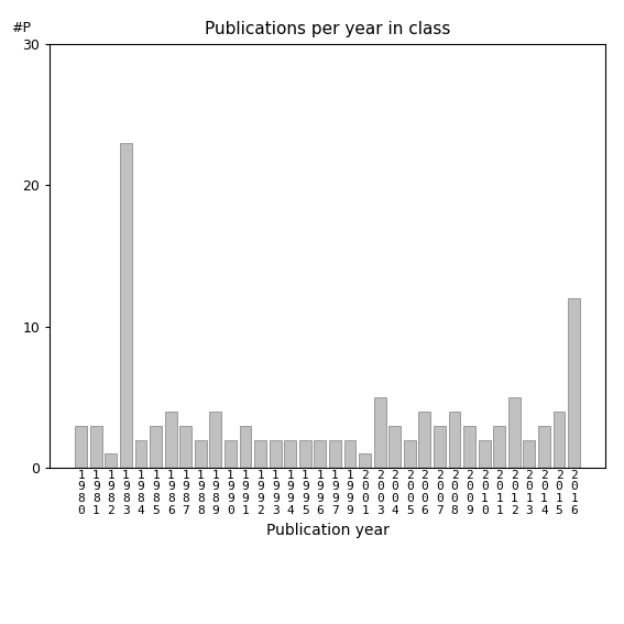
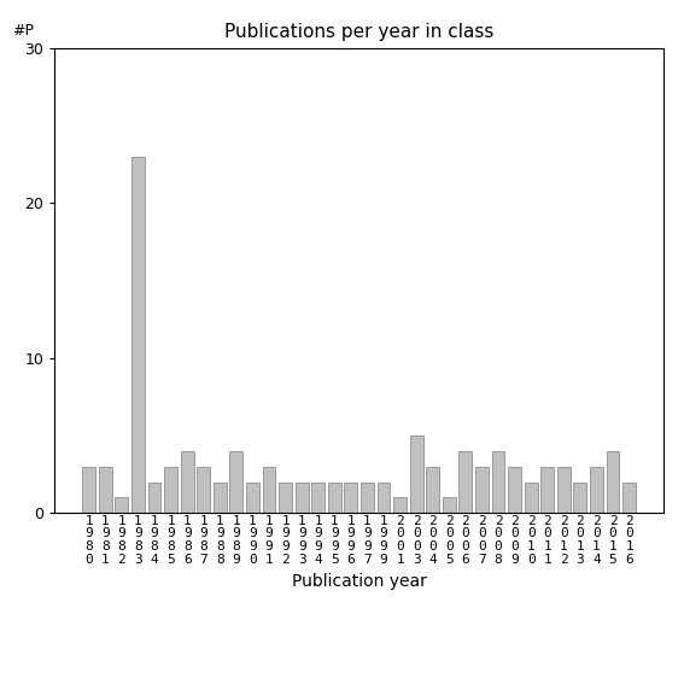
2 0 0 5: 2 -> 1
2 0 1 2: 5 -> 3
2 0 1 6: 12 -> 2
